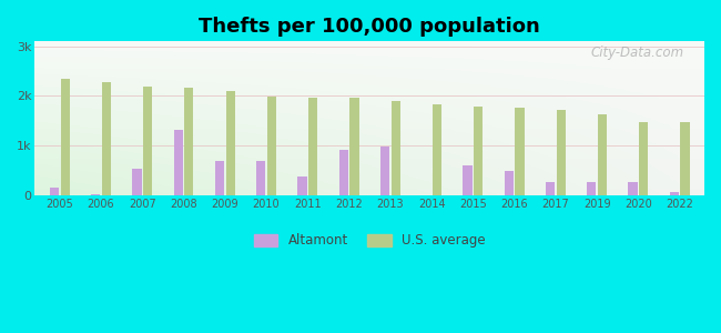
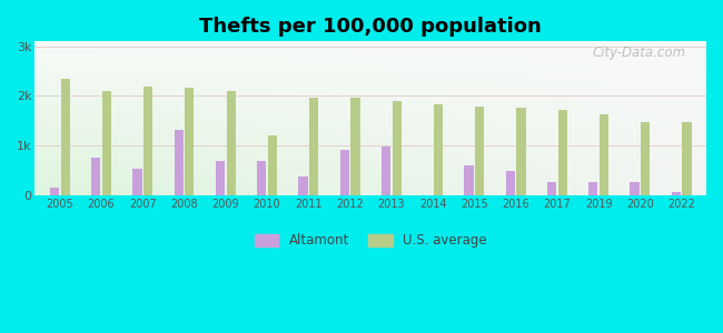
Altamont/2006: 0.03k -> 0.75k
U.S. average/2006: 2.27k -> 2.10k
U.S. average/2010: 1.99k -> 1.20k
